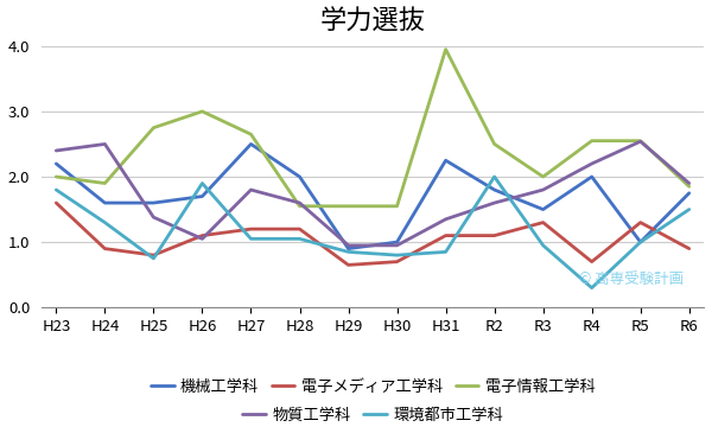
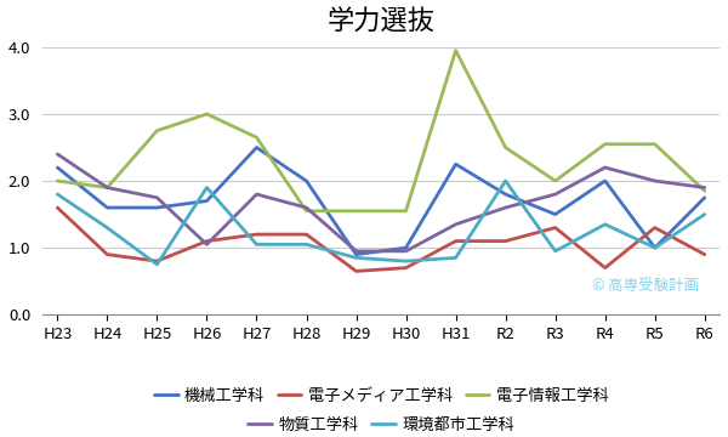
物質工学科/H24: 2.50 -> 1.90
物質工学科/H25: 1.38 -> 1.75
環境都市工学科/R4: 0.30 -> 1.35
物質工学科/R5: 2.54 -> 2.00
